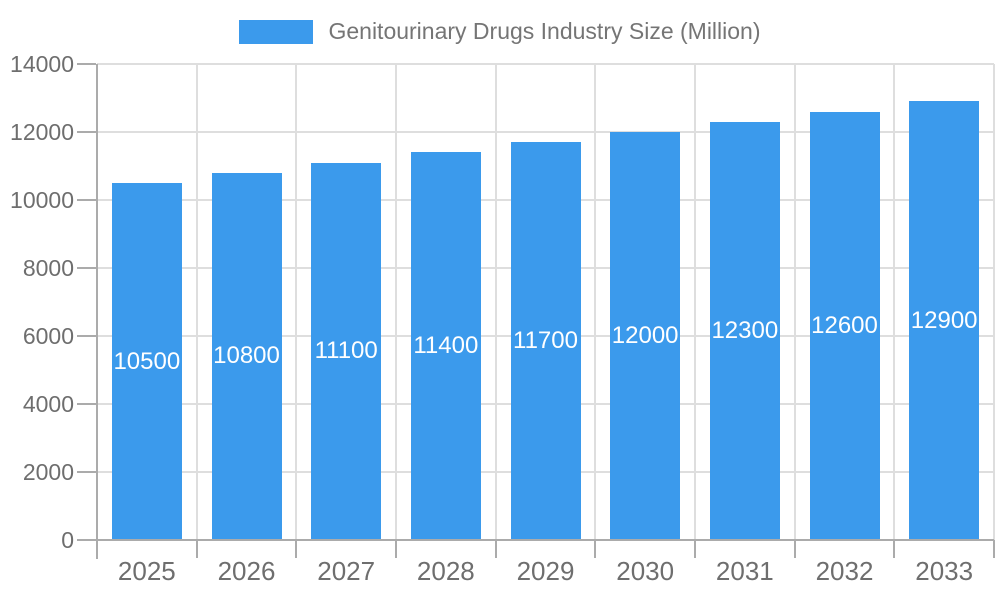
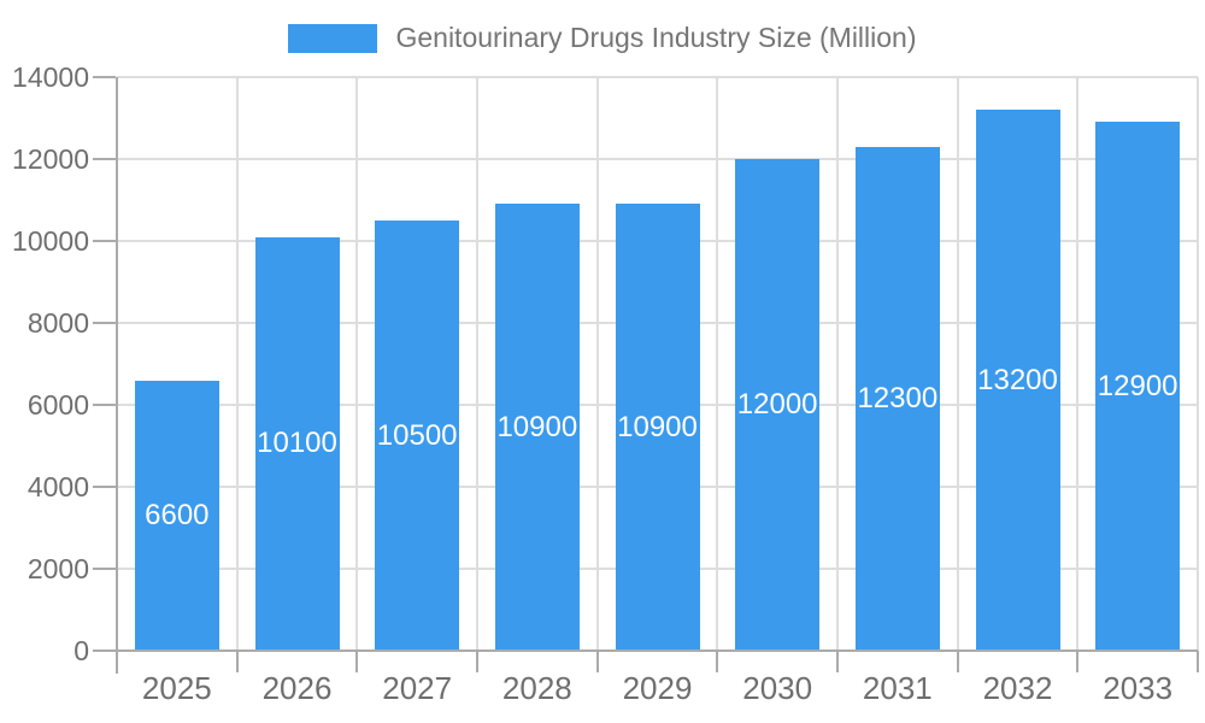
2025: 10500 -> 6600
2026: 10800 -> 10100
2027: 11100 -> 10500
2028: 11400 -> 10900
2029: 11700 -> 10900
2032: 12600 -> 13200
